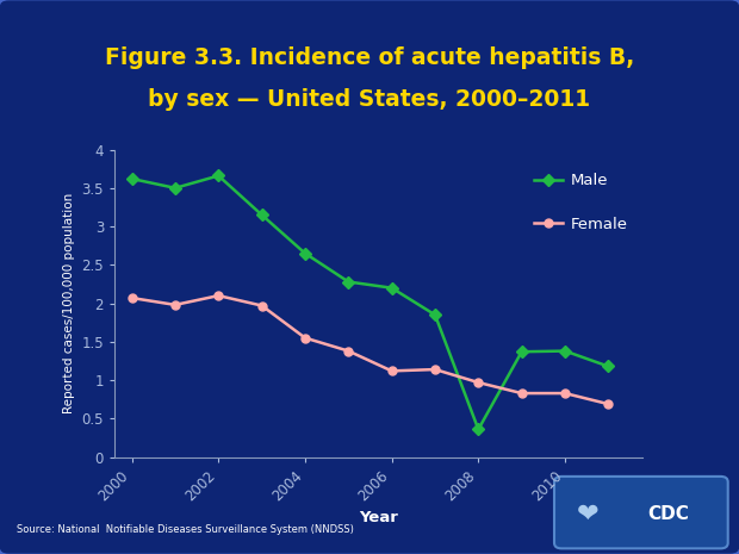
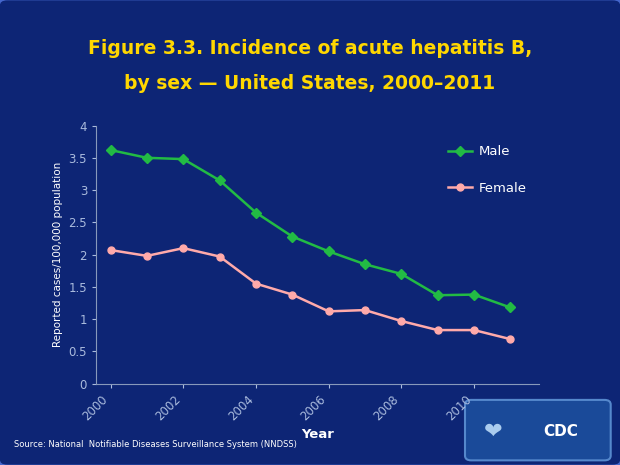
Male/2002: 3.66 -> 3.48
Male/2006: 2.20 -> 2.05
Male/2008: 0.36 -> 1.70
